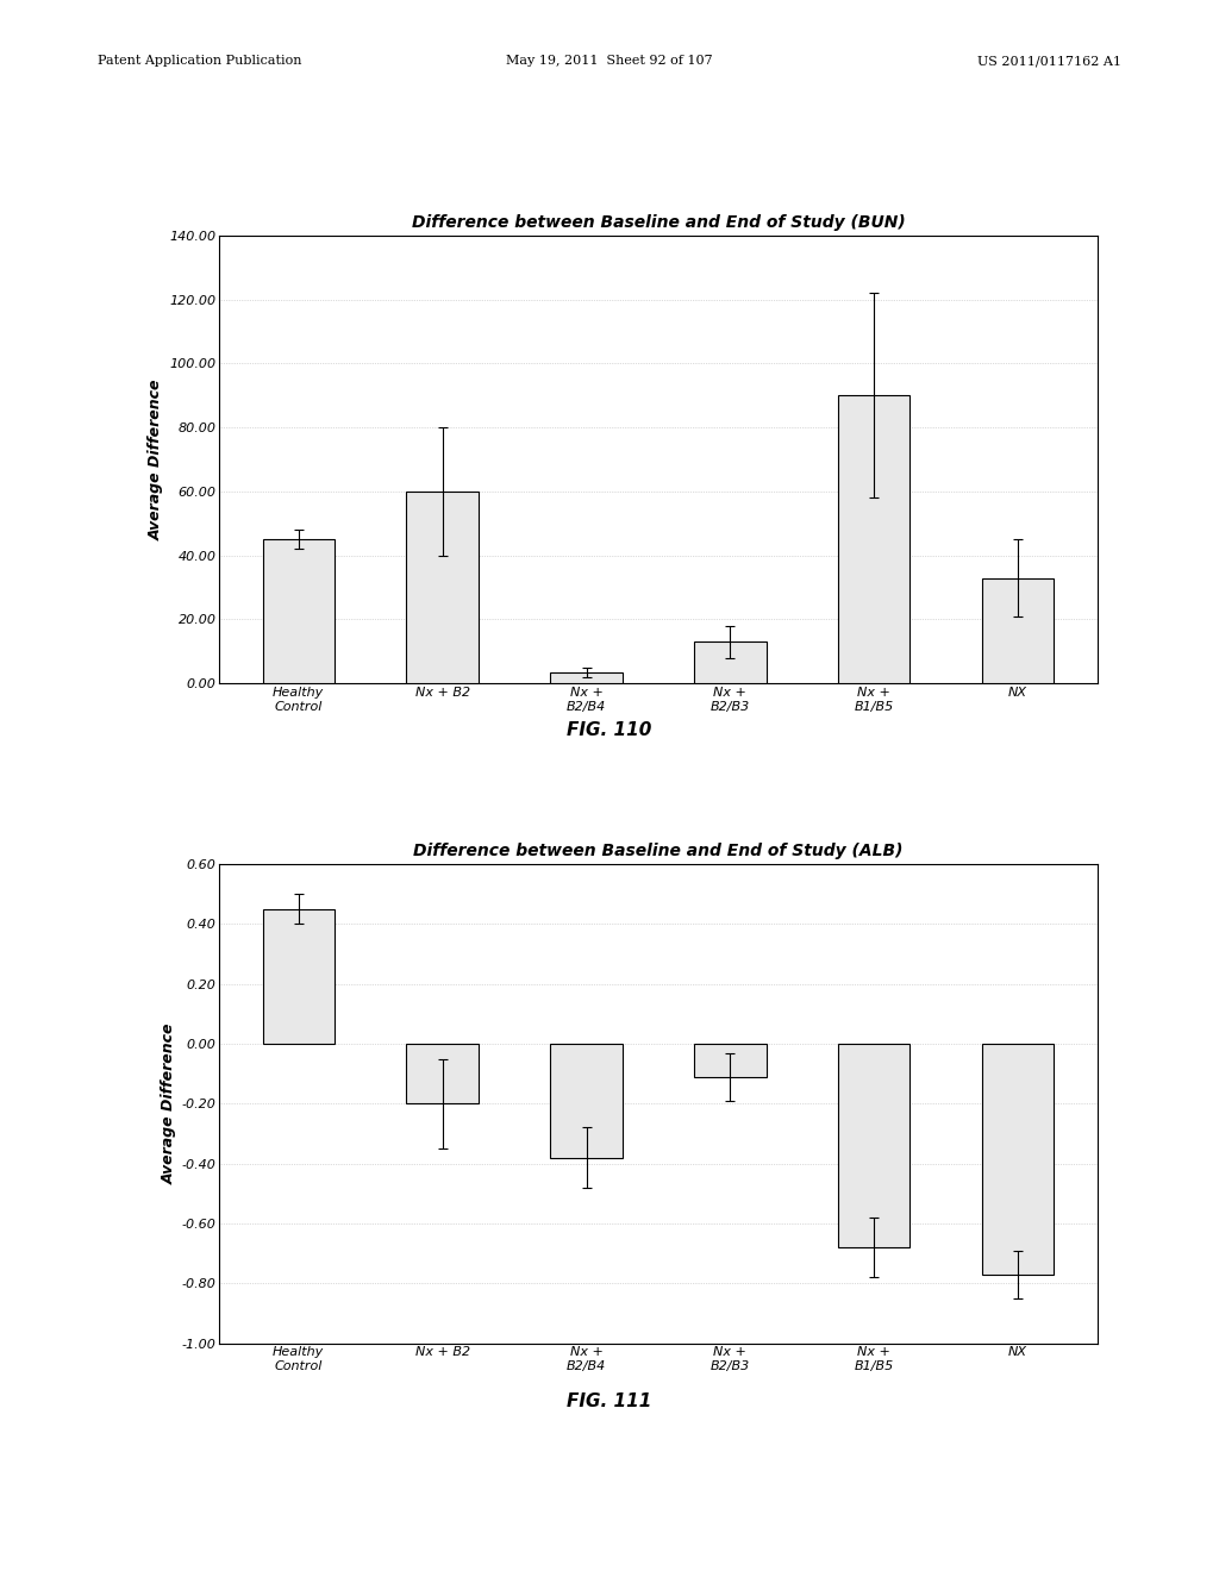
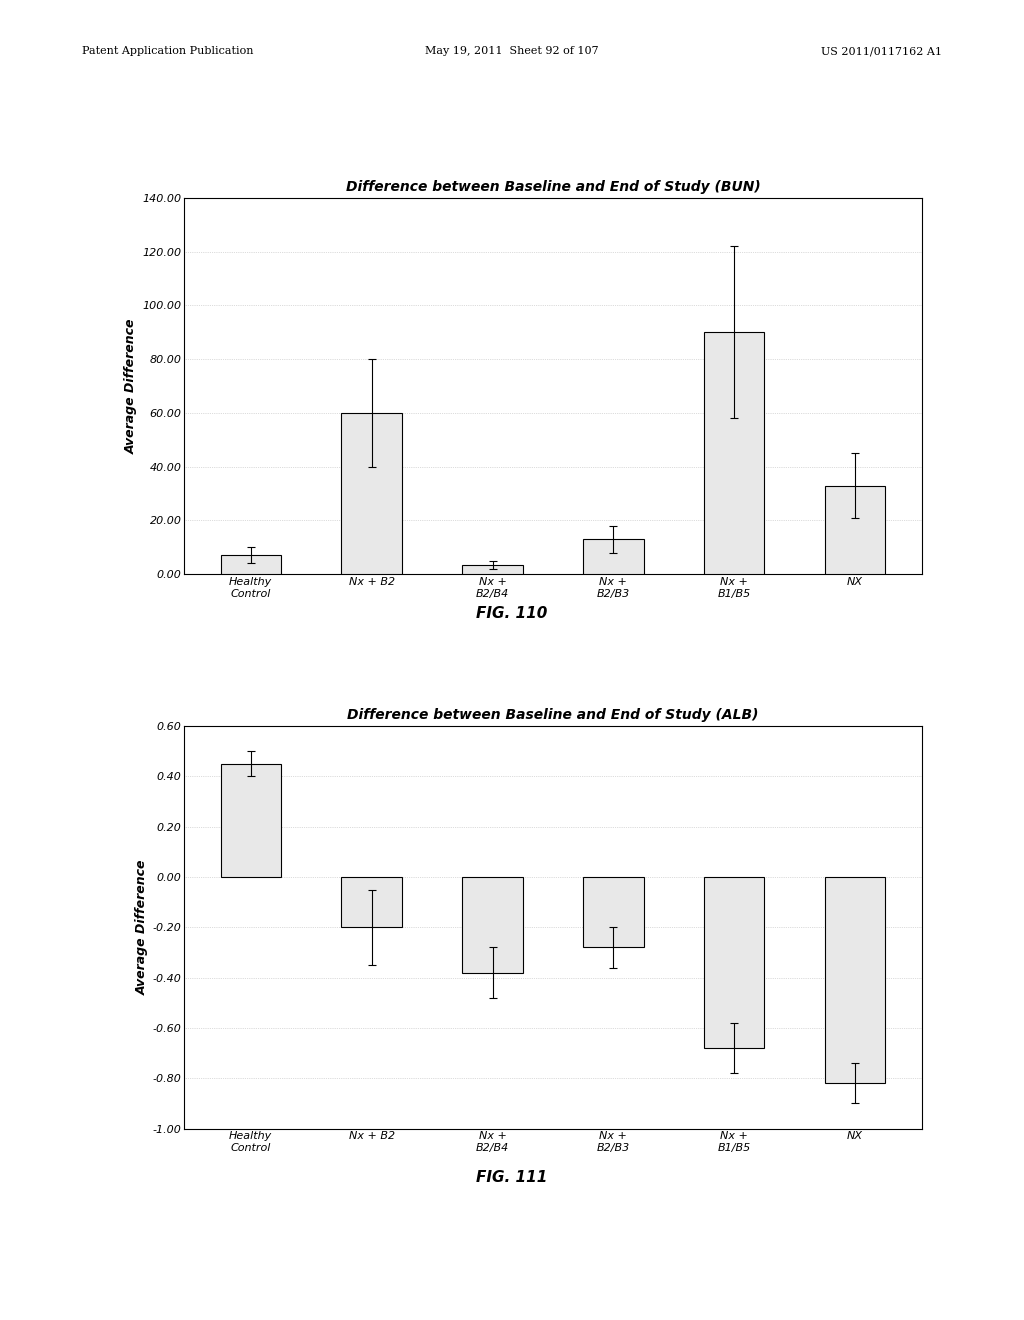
Difference between Baseline and End of Study (BUN)/Healthy Control: 45.0 -> 7.0
Difference between Baseline and End of Study (ALB)/Nx + B2/B3: -0.11 -> -0.28
Difference between Baseline and End of Study (ALB)/NX: -0.77 -> -0.82
